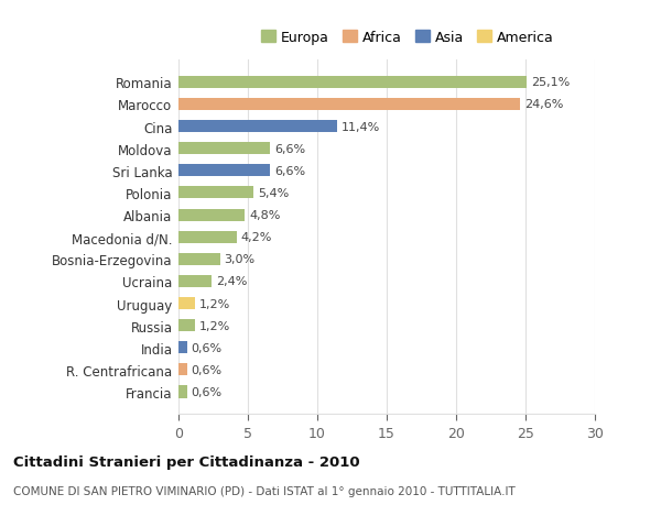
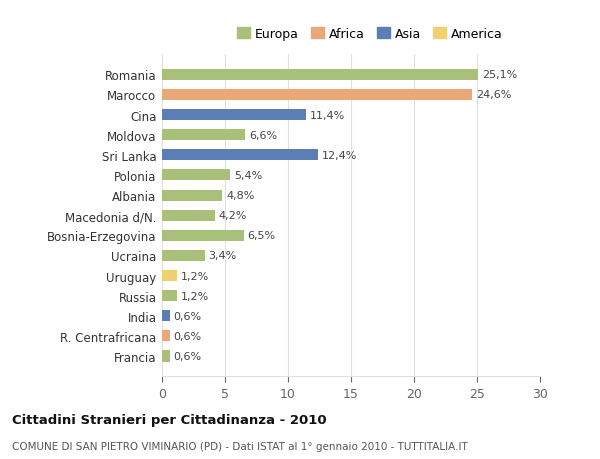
Sri Lanka: 6,6% -> 12,4%
Bosnia-Erzegovina: 3,0% -> 6,5%
Ucraina: 2,4% -> 3,4%
